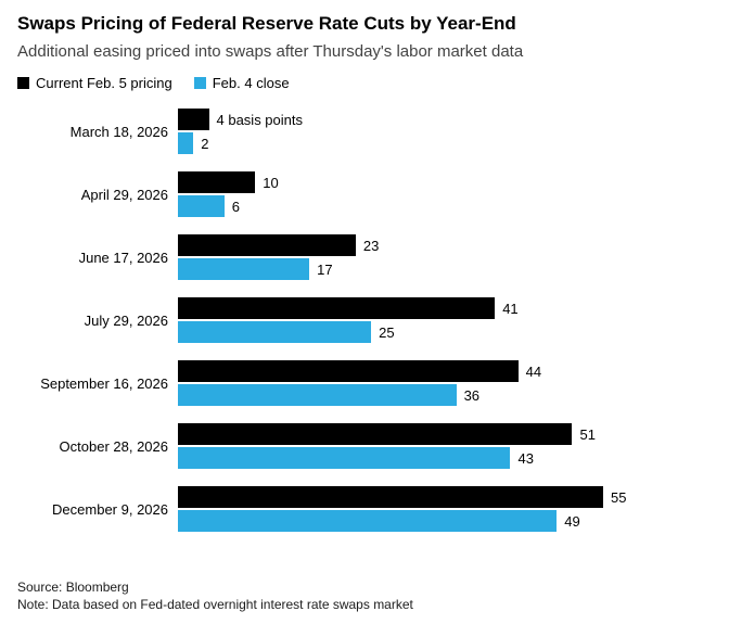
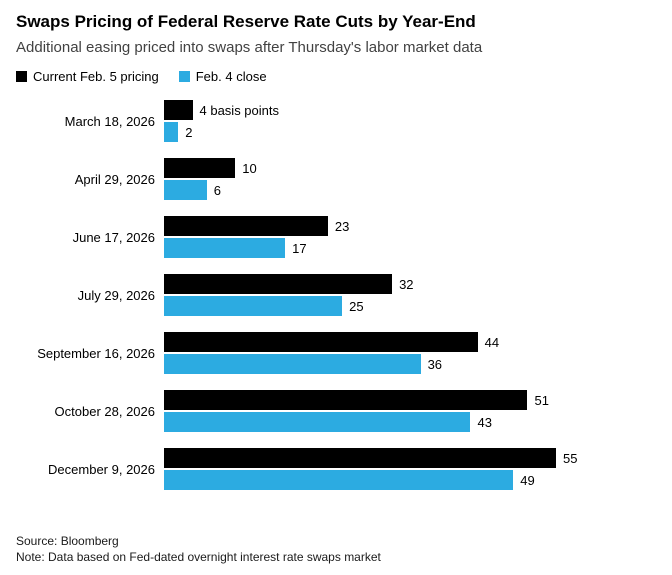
Current Feb. 5 pricing/July 29, 2026: 41 -> 32
